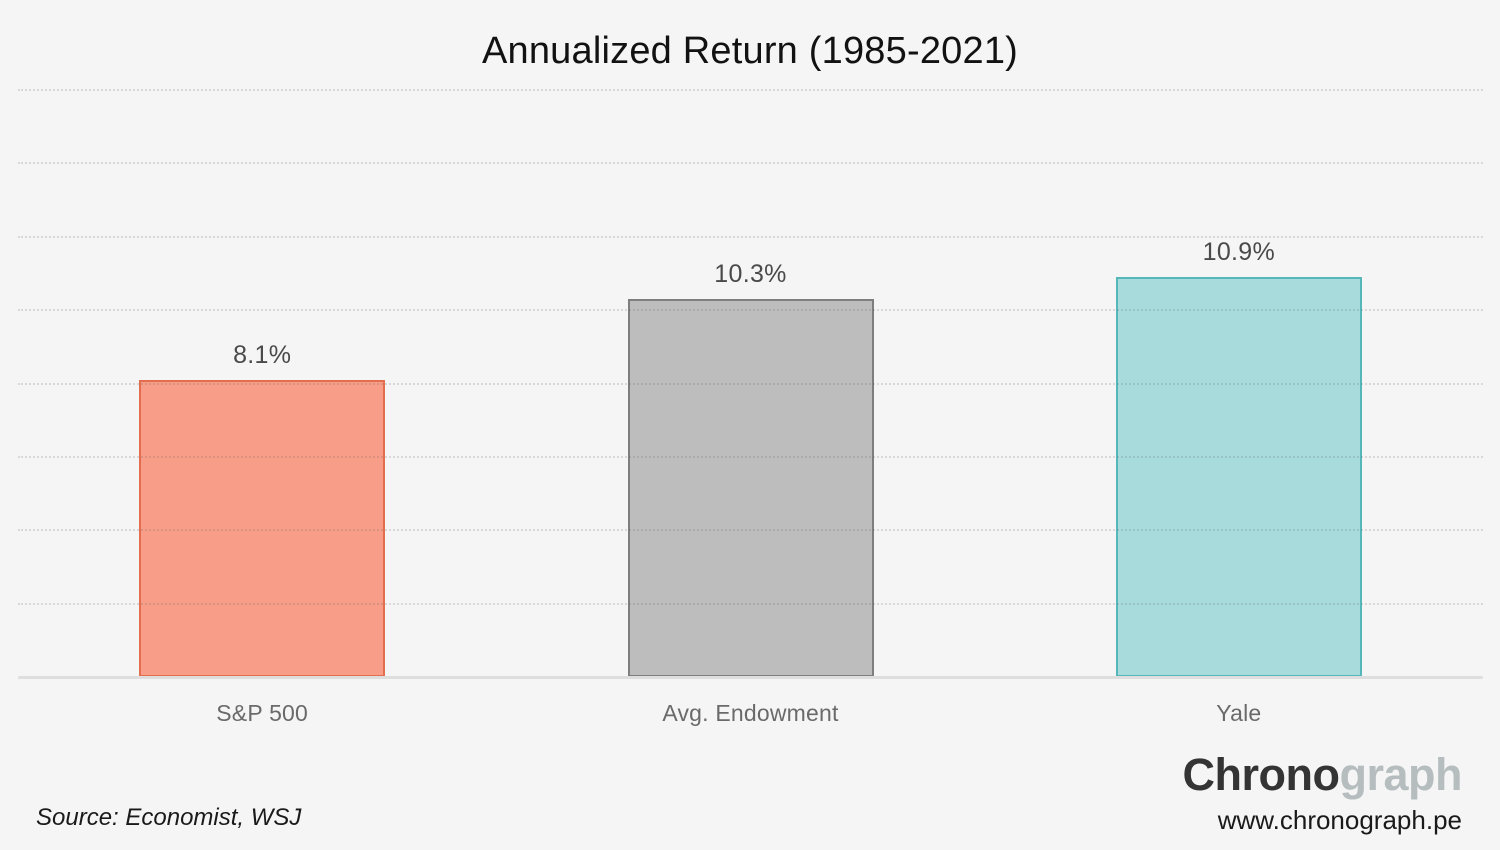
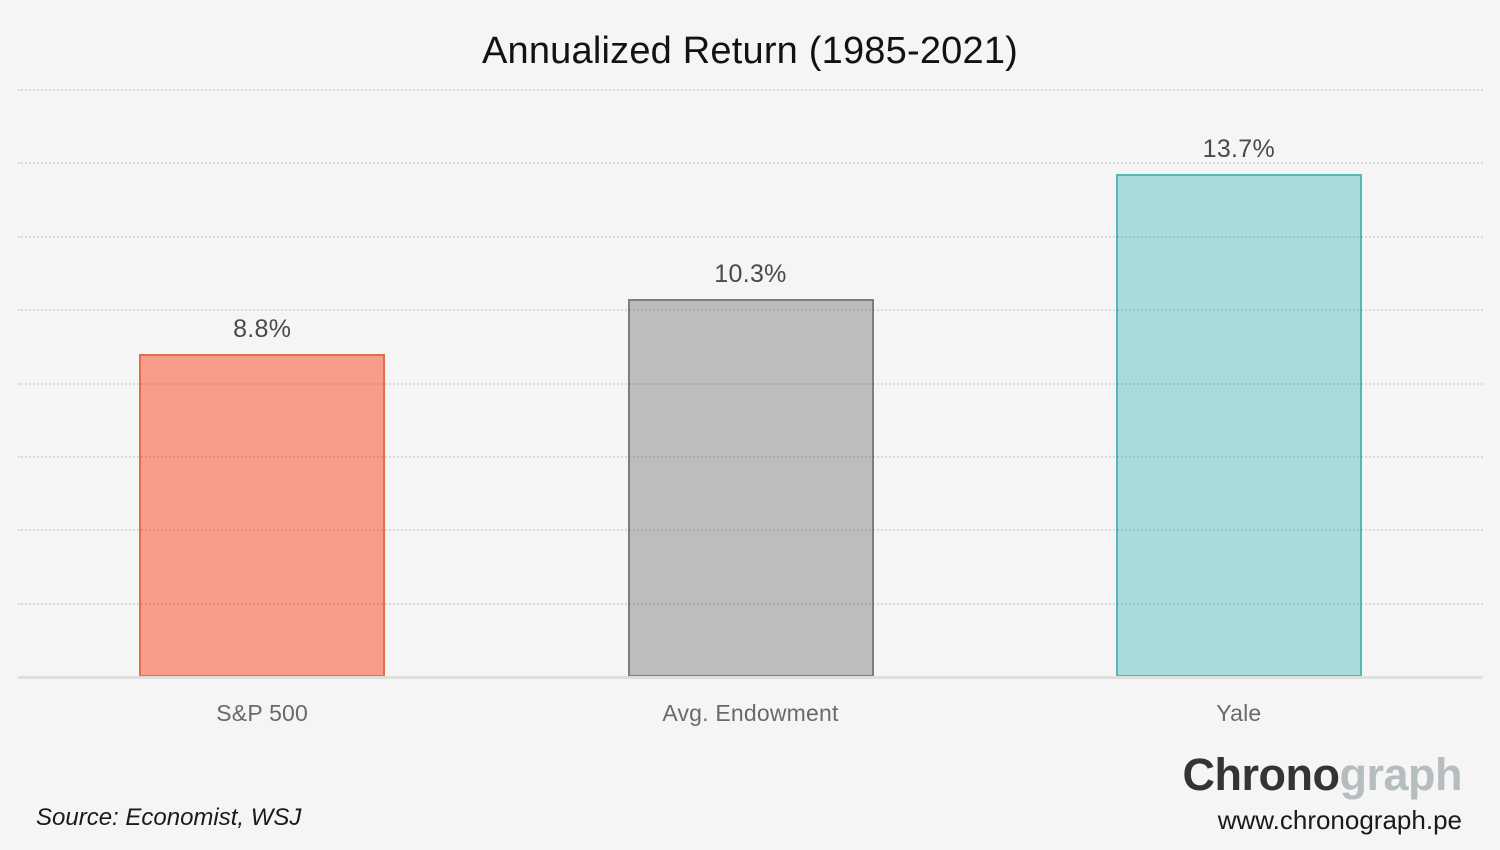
S&P 500: 8.1% -> 8.8%
Yale: 10.9% -> 13.7%
